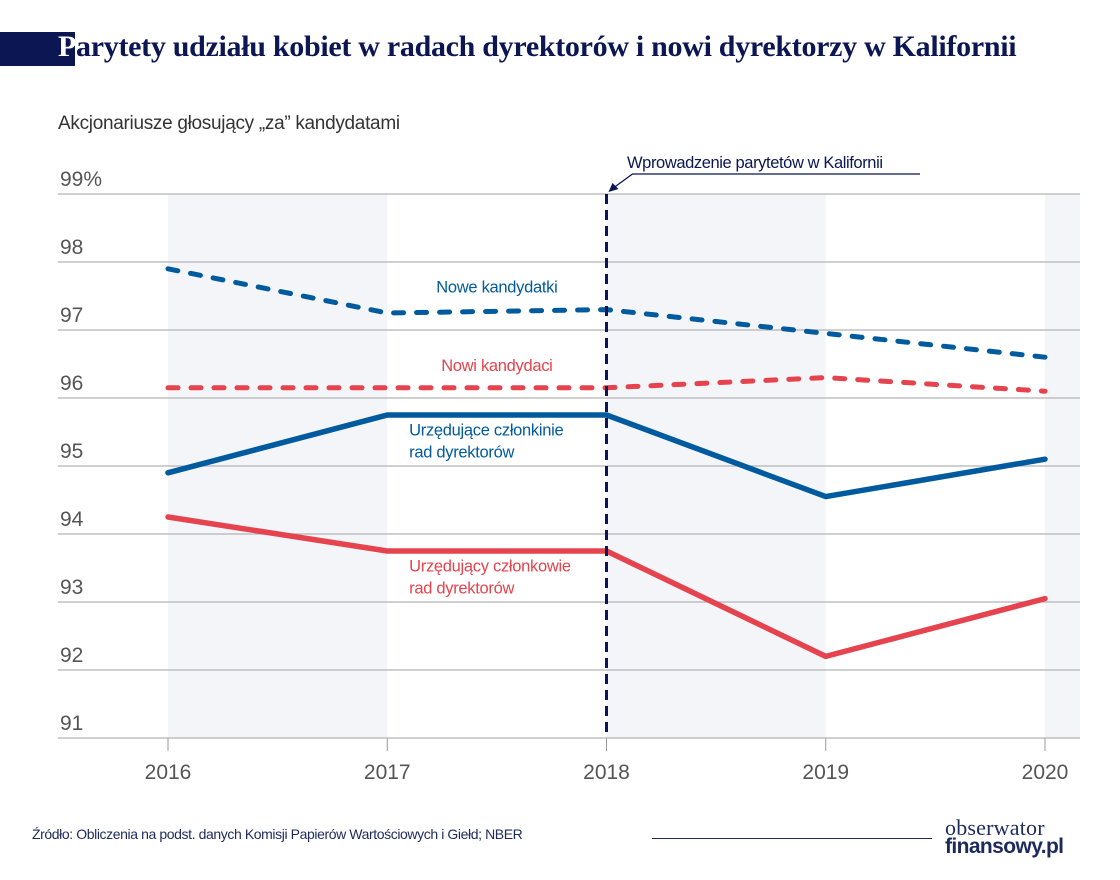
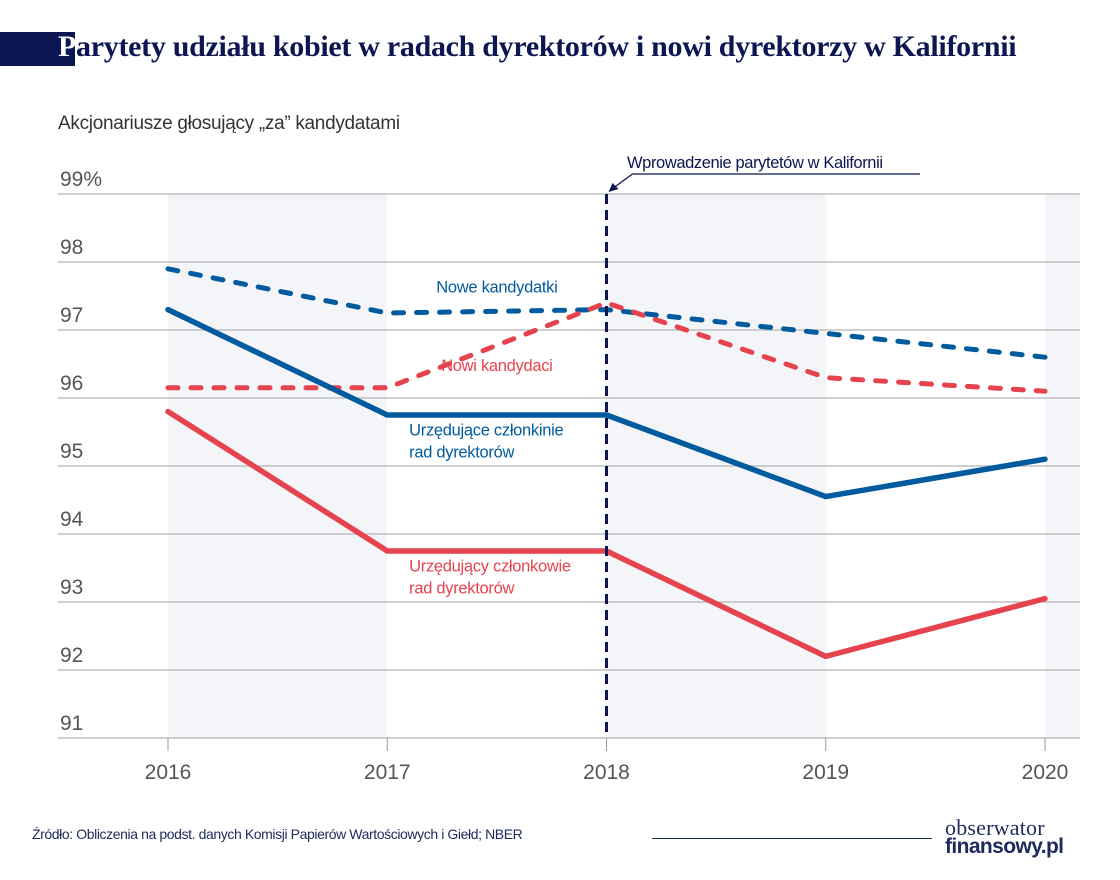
Urzędujące członkinie rad dyrektorów/2016: 94.9% -> 97.3%
Urzędujący członkowie rad dyrektorów/2016: 94.2% -> 95.8%
Nowi kandydaci/2018: 96.2% -> 97.4%
